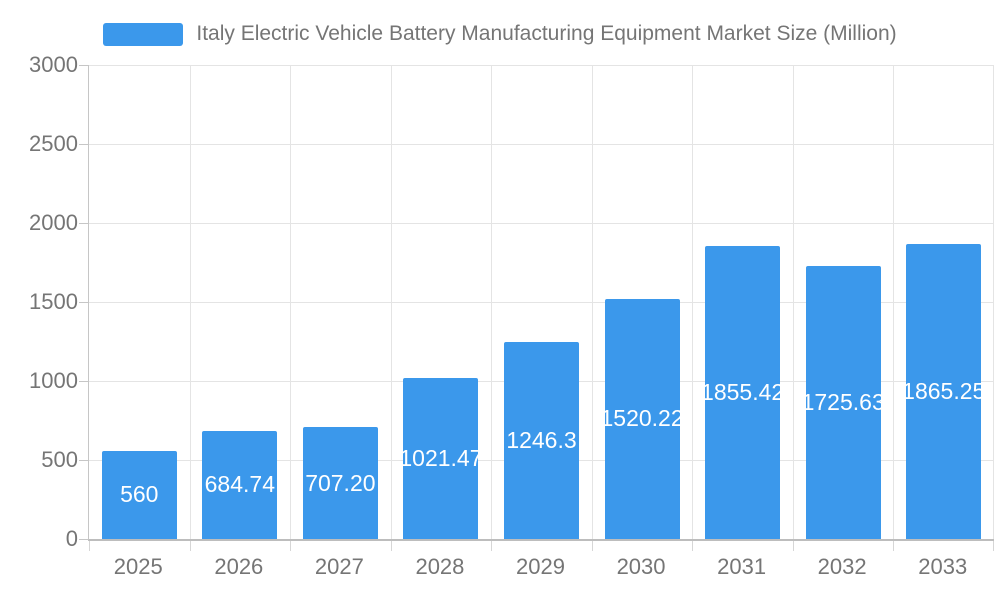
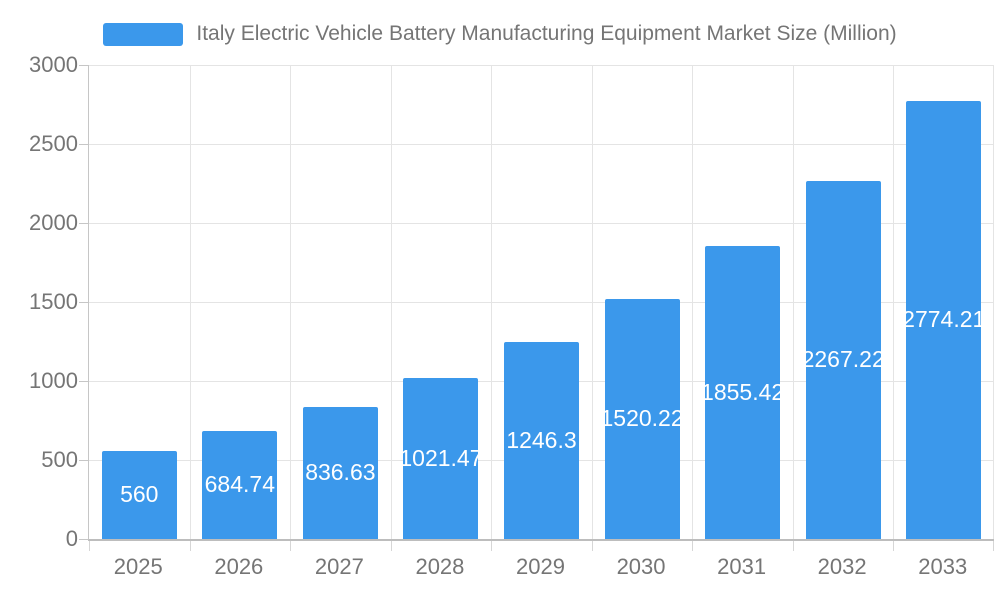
2027: 707.20 -> 836.63
2032: 1725.63 -> 2267.22
2033: 1865.25 -> 2774.21
